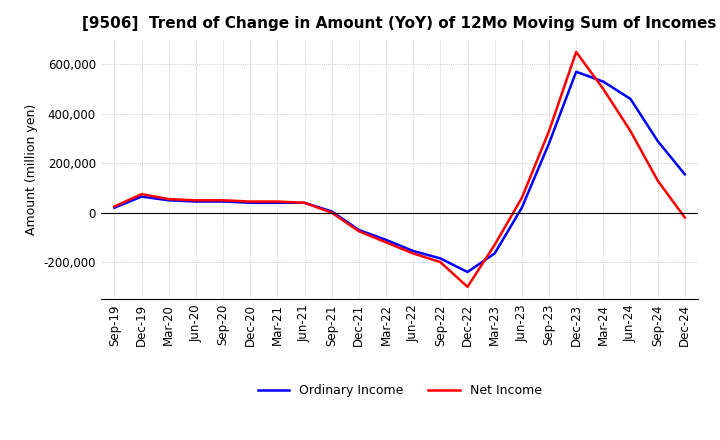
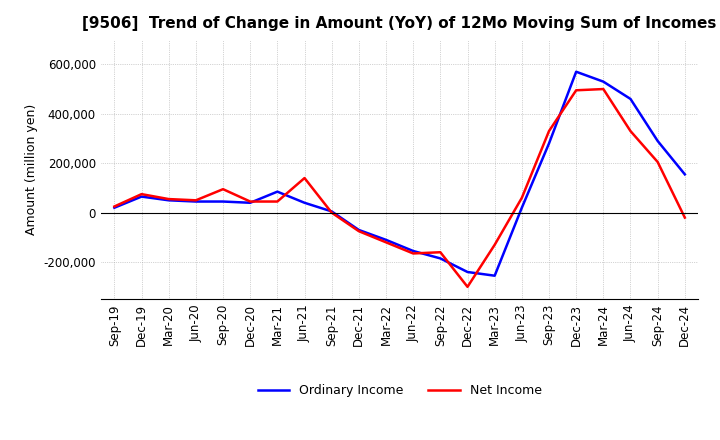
Net Income/Sep-20: 50,000 -> 95,000
Ordinary Income/Mar-21: 40,000 -> 85,000
Net Income/Jun-21: 40,000 -> 140,000
Net Income/Sep-22: -200,000 -> -160,000
Ordinary Income/Mar-23: -165,000 -> -255,000
Net Income/Dec-23: 650,000 -> 495,000
Net Income/Sep-24: 130,000 -> 205,000
